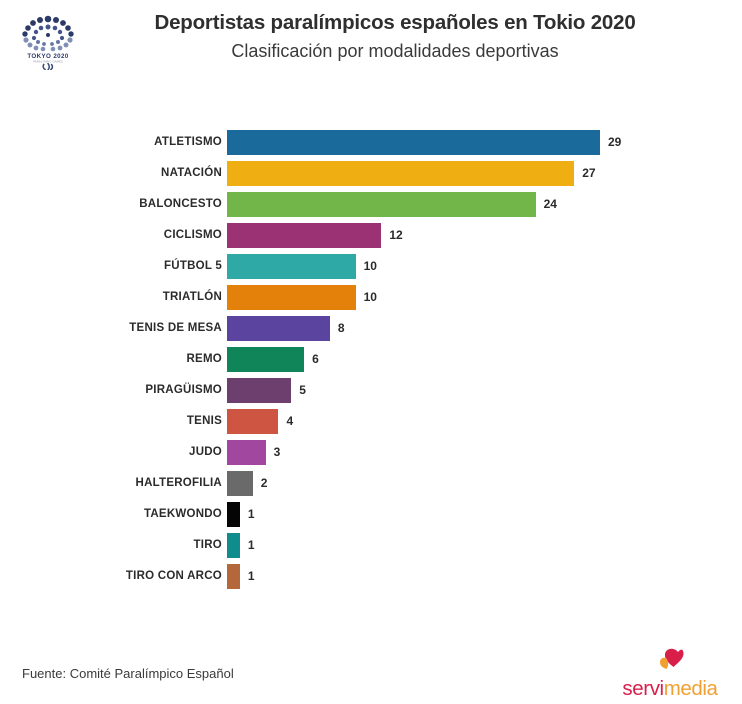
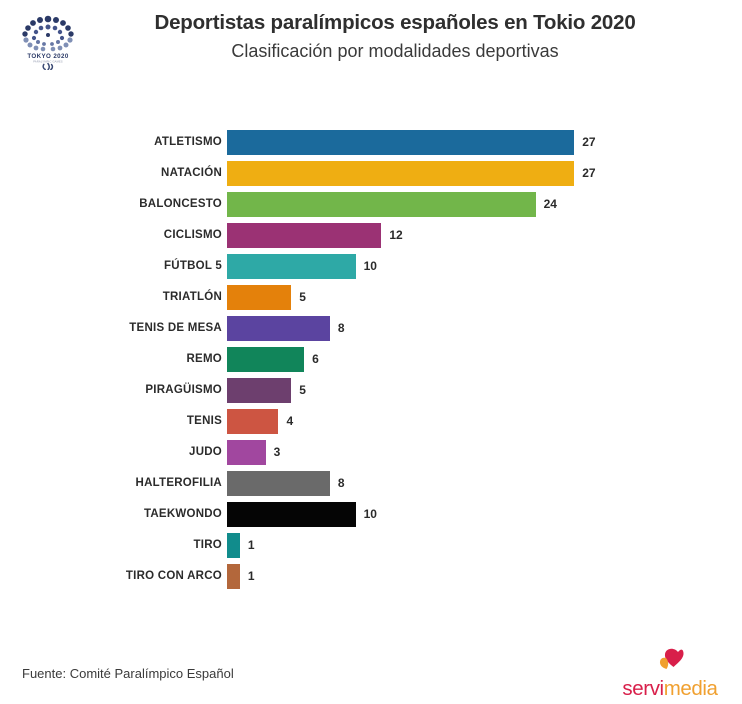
ATLETISMO: 29 -> 27
TRIATLÓN: 10 -> 5
HALTEROFILIA: 2 -> 8
TAEKWONDO: 1 -> 10
